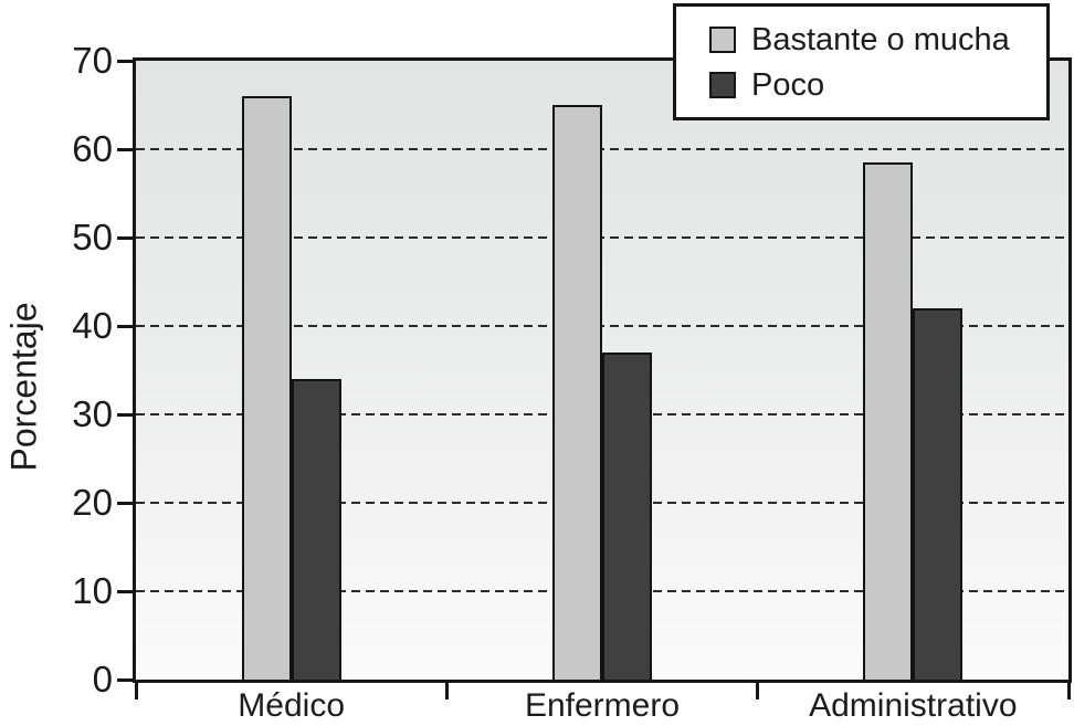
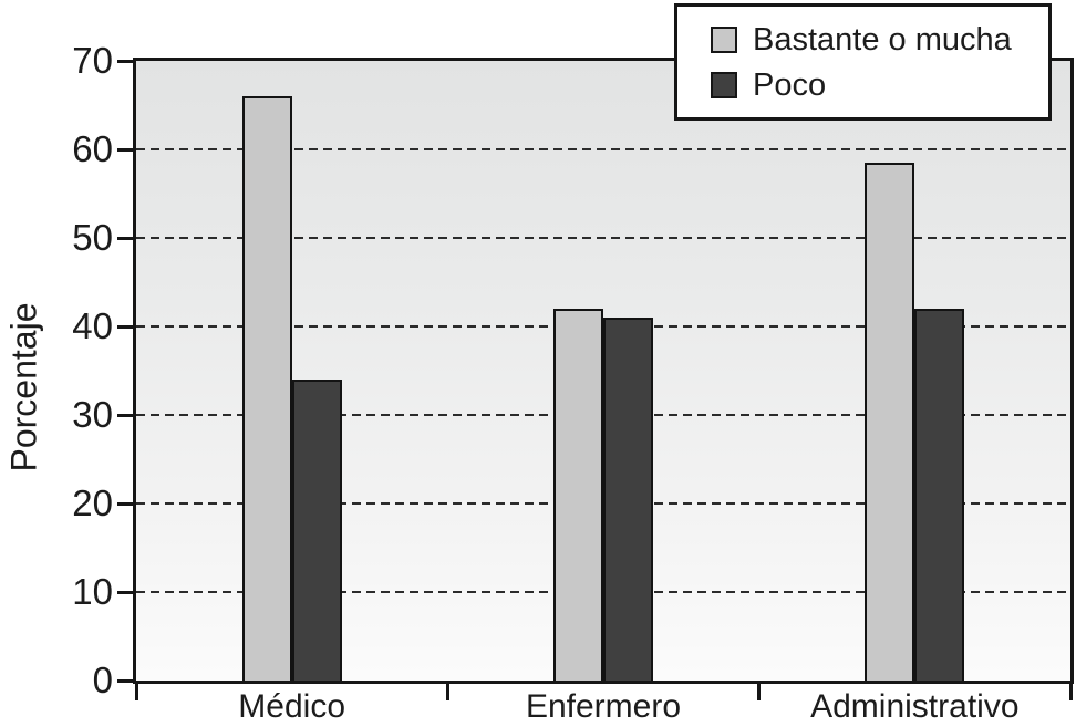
Bastante o mucha/Enfermero: 65 -> 42
Poco/Enfermero: 37 -> 41
